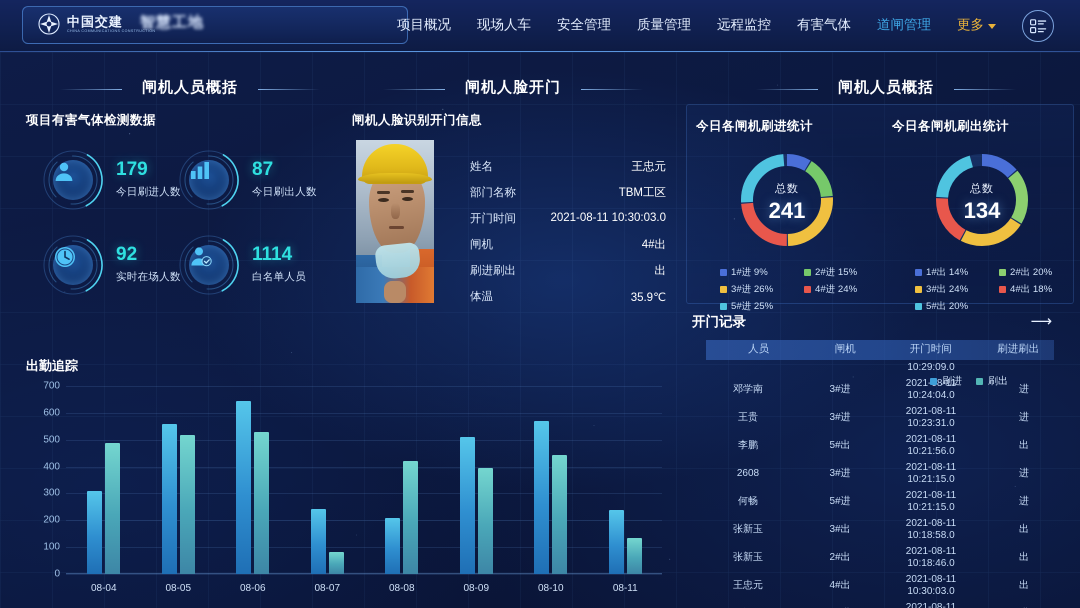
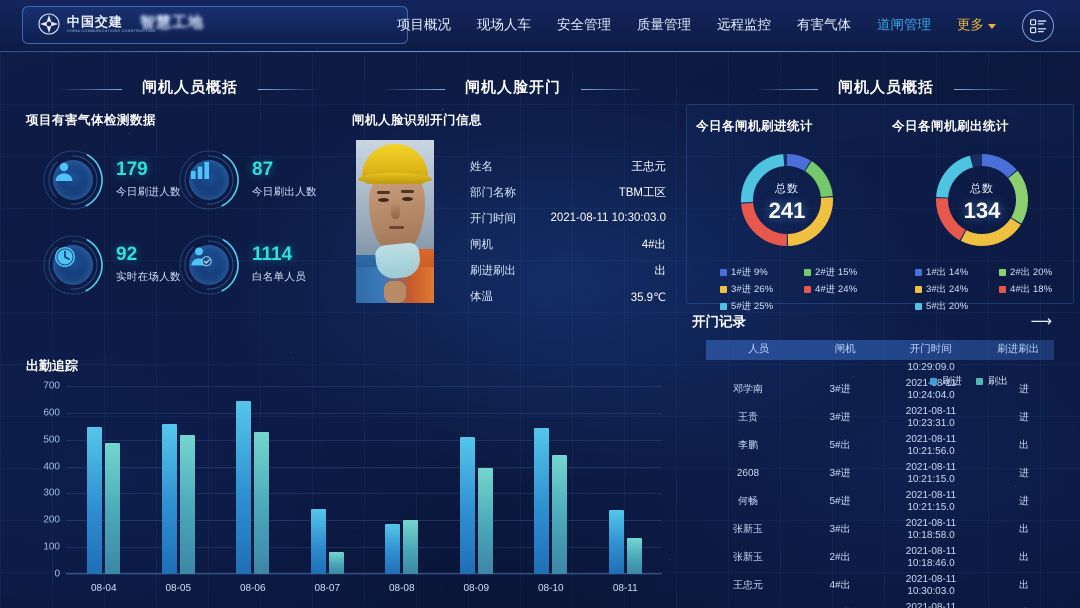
刷进/08-04: 310 -> 550
刷进/08-08: 210 -> 180
刷出/08-08: 420 -> 200
刷进/08-10: 570 -> 540
